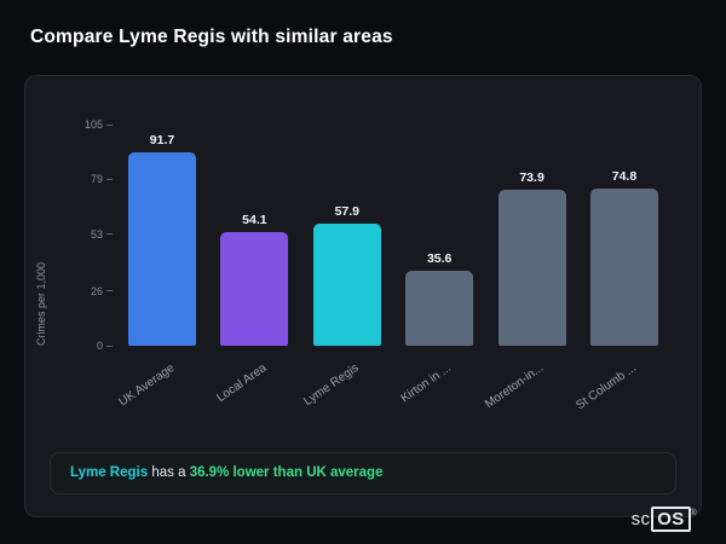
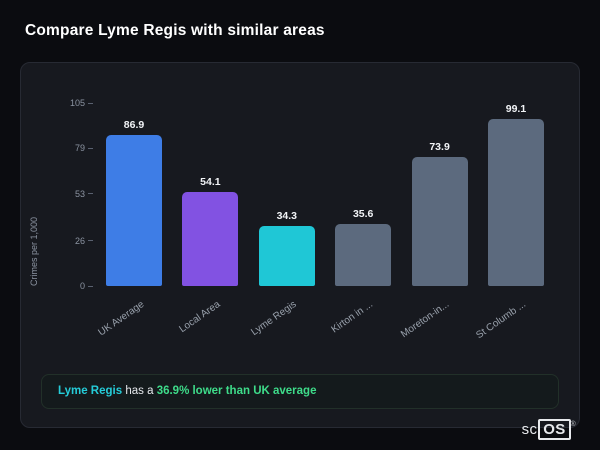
UK Average: 91.7 -> 86.9
Lyme Regis: 57.9 -> 34.3
St Columb ...: 74.8 -> 99.1
